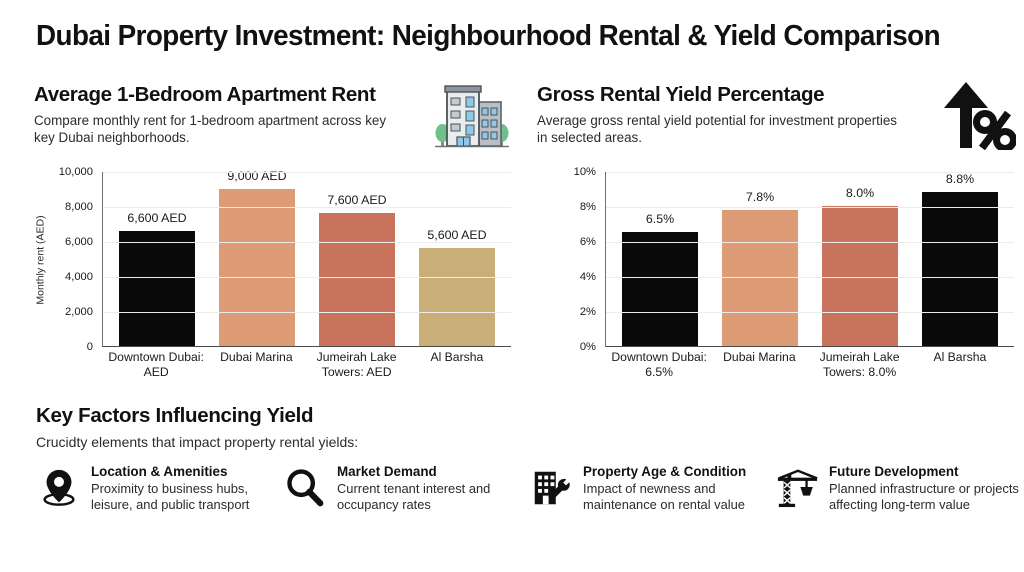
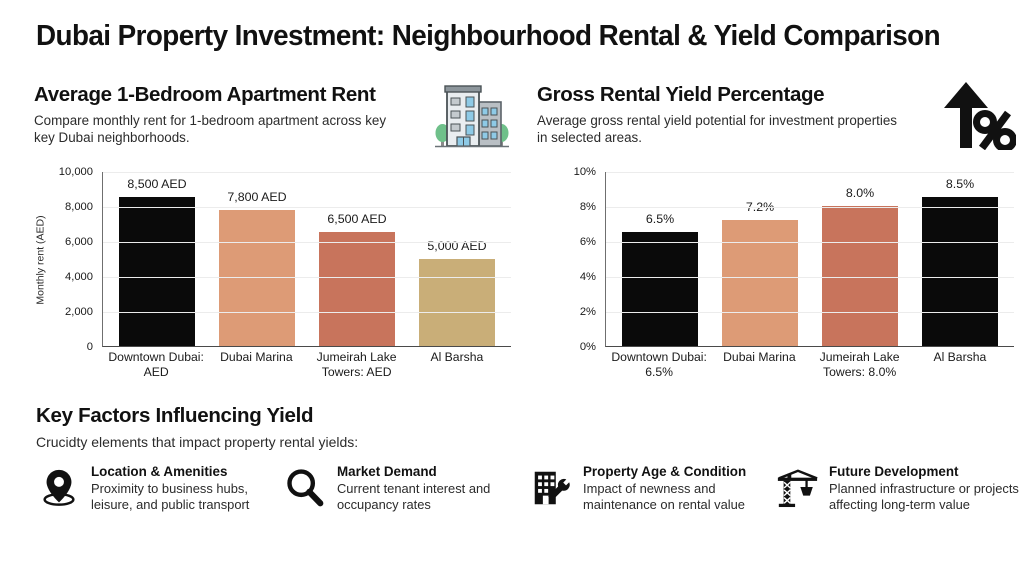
Average 1-Bedroom Apartment Rent/Downtown Dubai: AED: 6,600 -> 8,500
Average 1-Bedroom Apartment Rent/Dubai Marina: 9,000 -> 7,800
Average 1-Bedroom Apartment Rent/Jumeirah Lake Towers: AED: 7,600 -> 6,500
Average 1-Bedroom Apartment Rent/Al Barsha: 5,600 -> 5,000
Gross Rental Yield Percentage/Dubai Marina: 7.8% -> 7.2%
Gross Rental Yield Percentage/Al Barsha: 8.8% -> 8.5%
